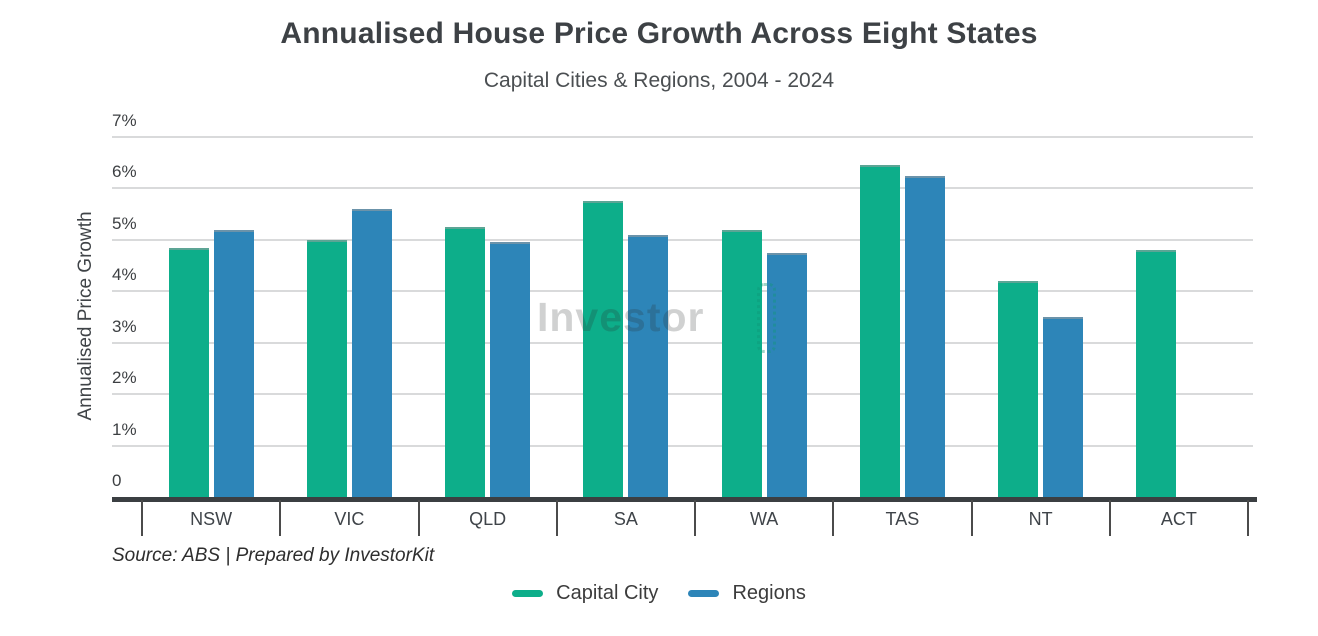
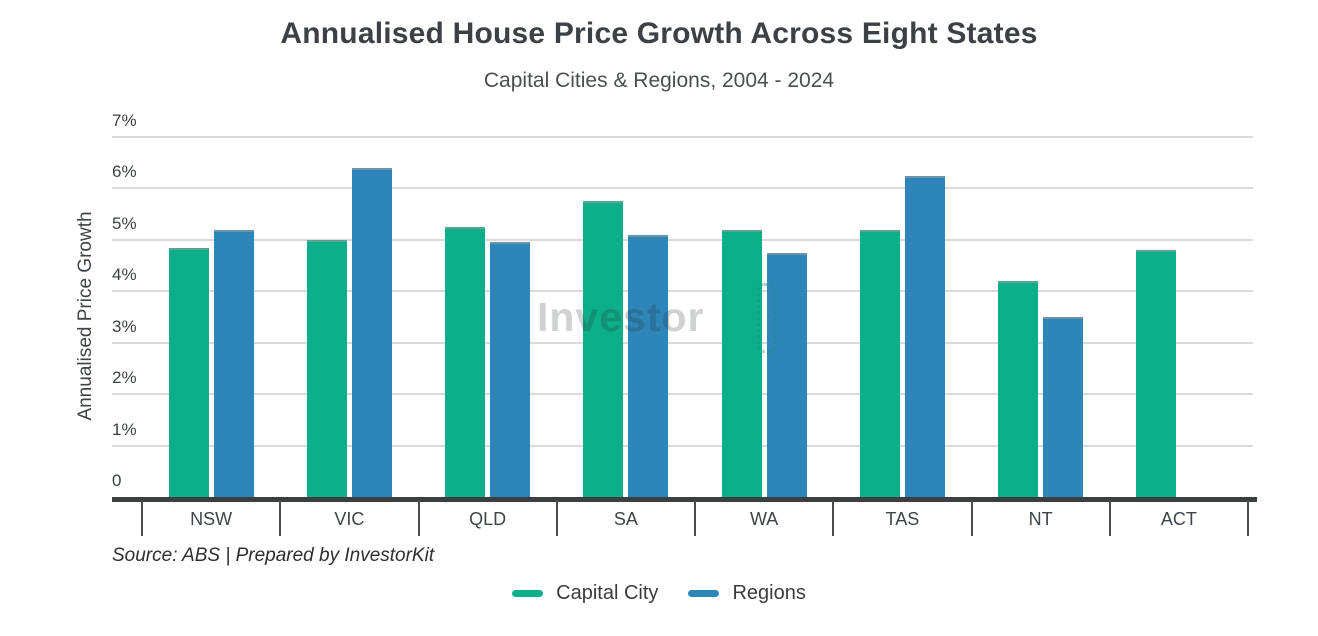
Regions/VIC: 5.6% -> 6.4%
Capital City/TAS: 6.5% -> 5.2%
